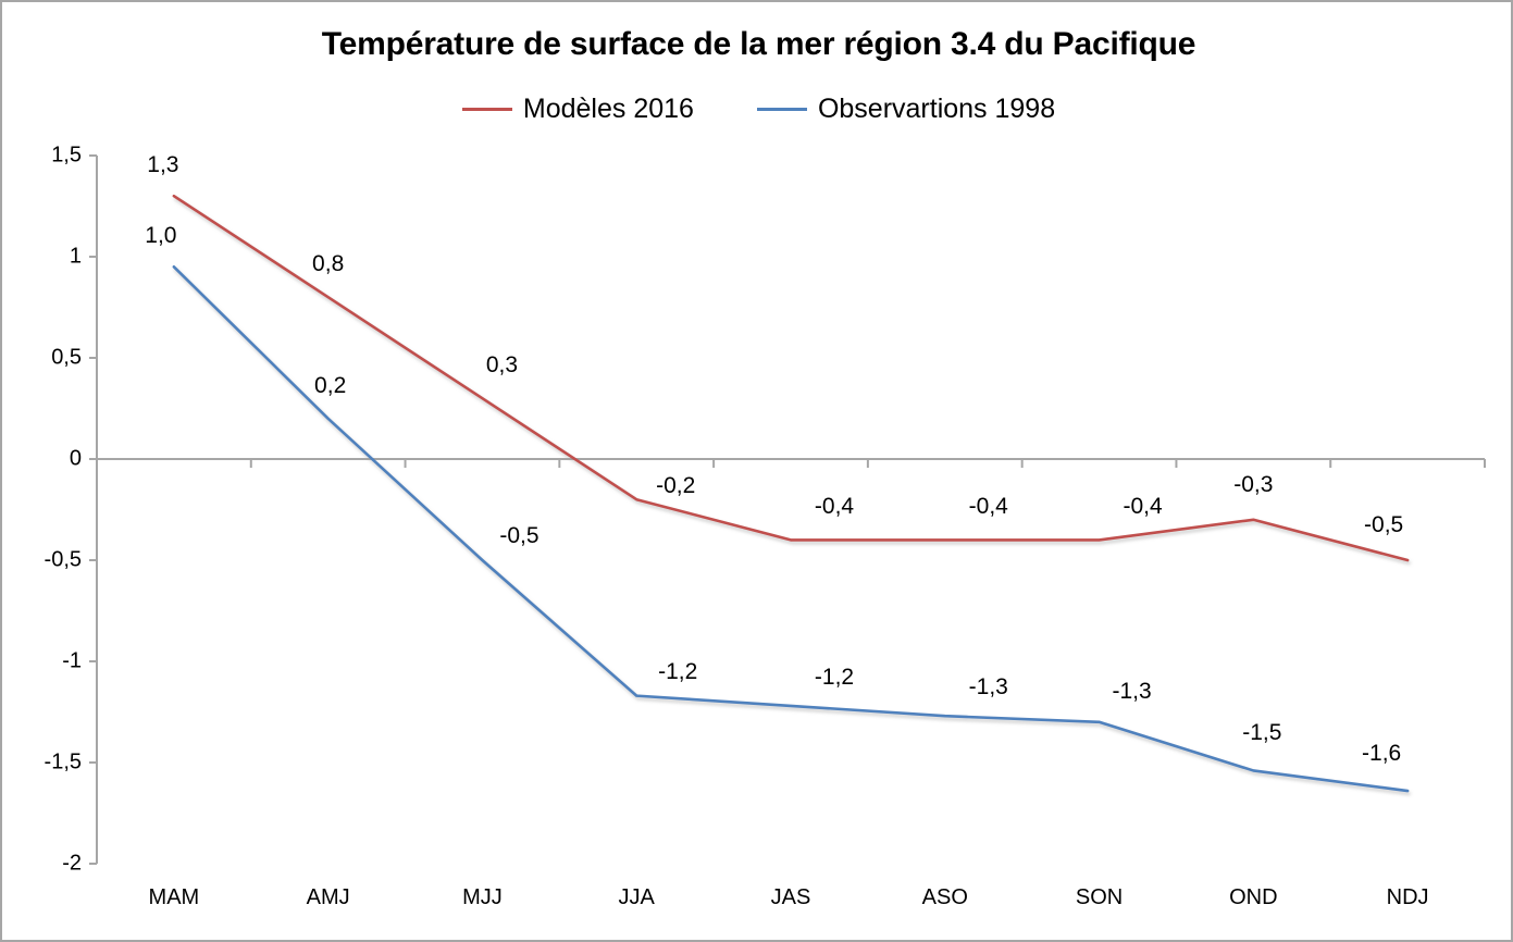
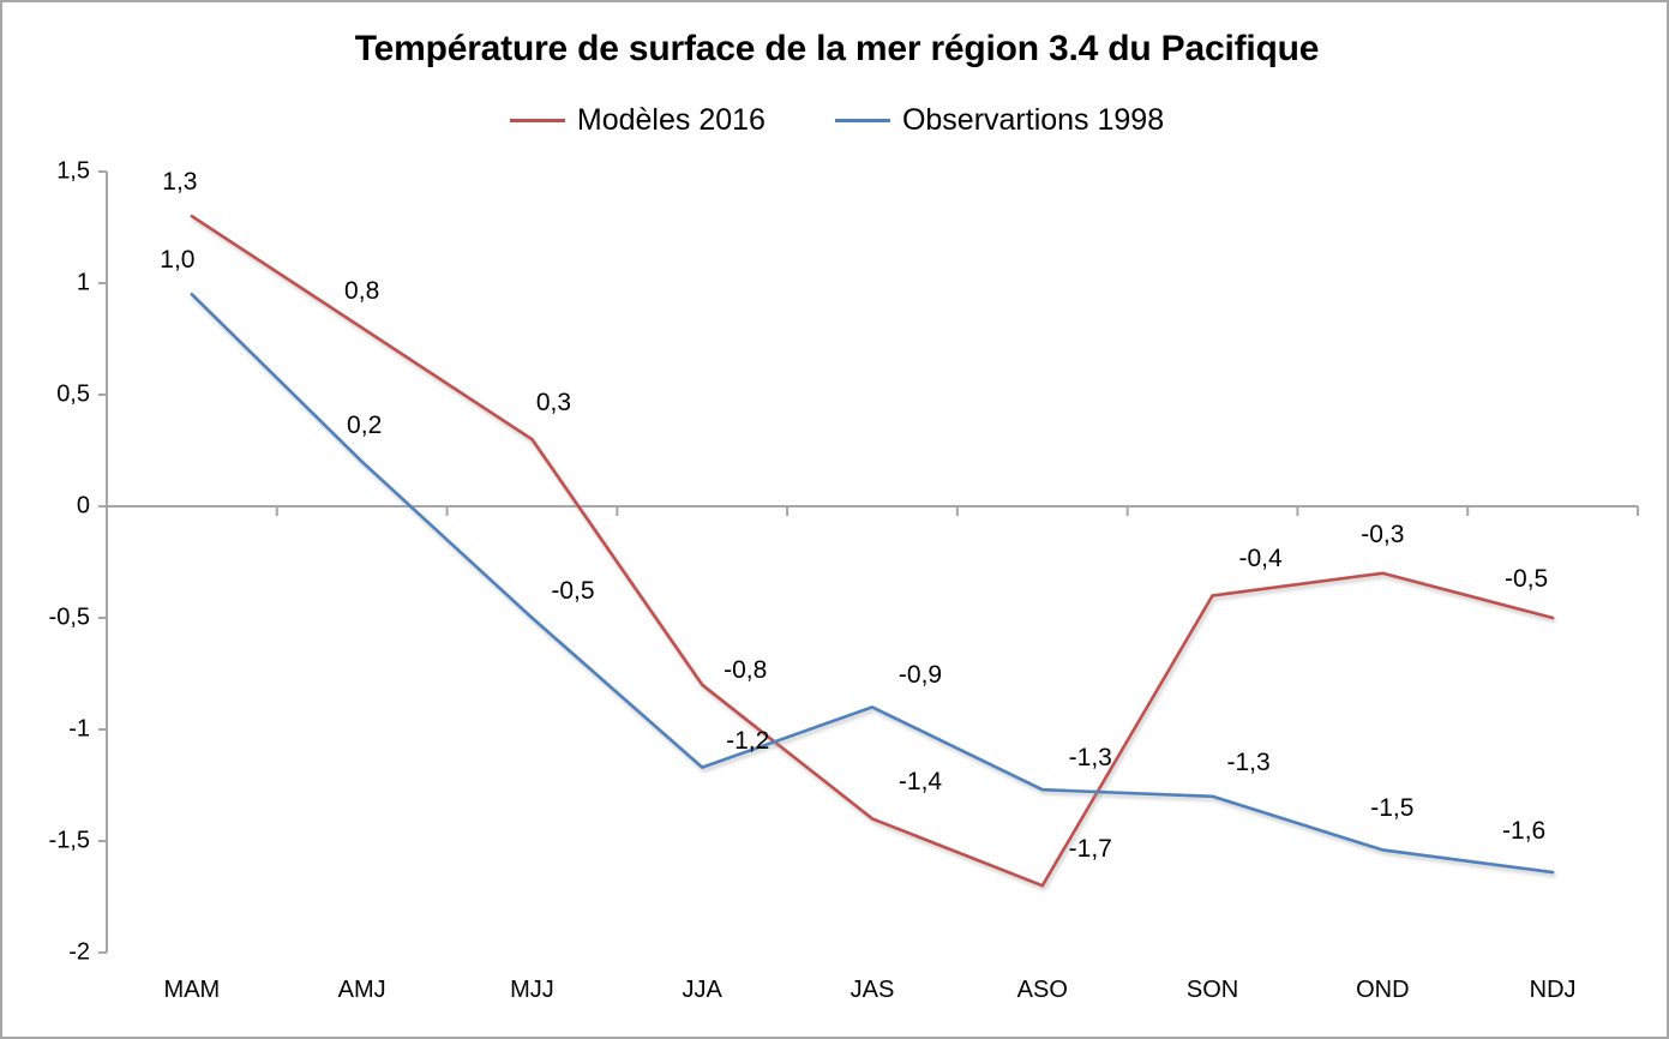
Modèles 2016/JJA: -0,2 -> -0,8
Modèles 2016/JAS: -0,4 -> -1,4
Observartions 1998/JAS: -1,2 -> -0,9
Modèles 2016/ASO: -0,4 -> -1,7
